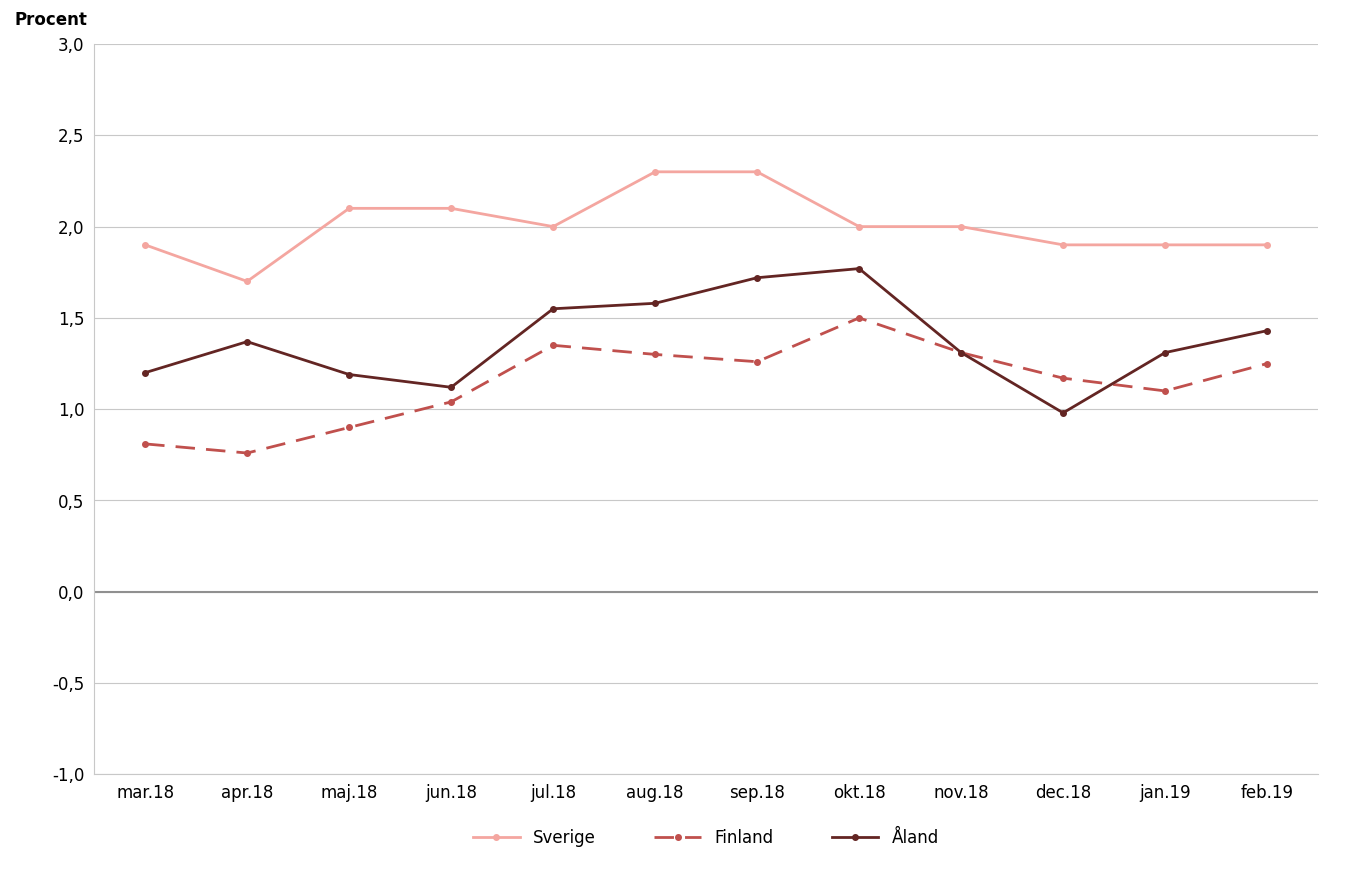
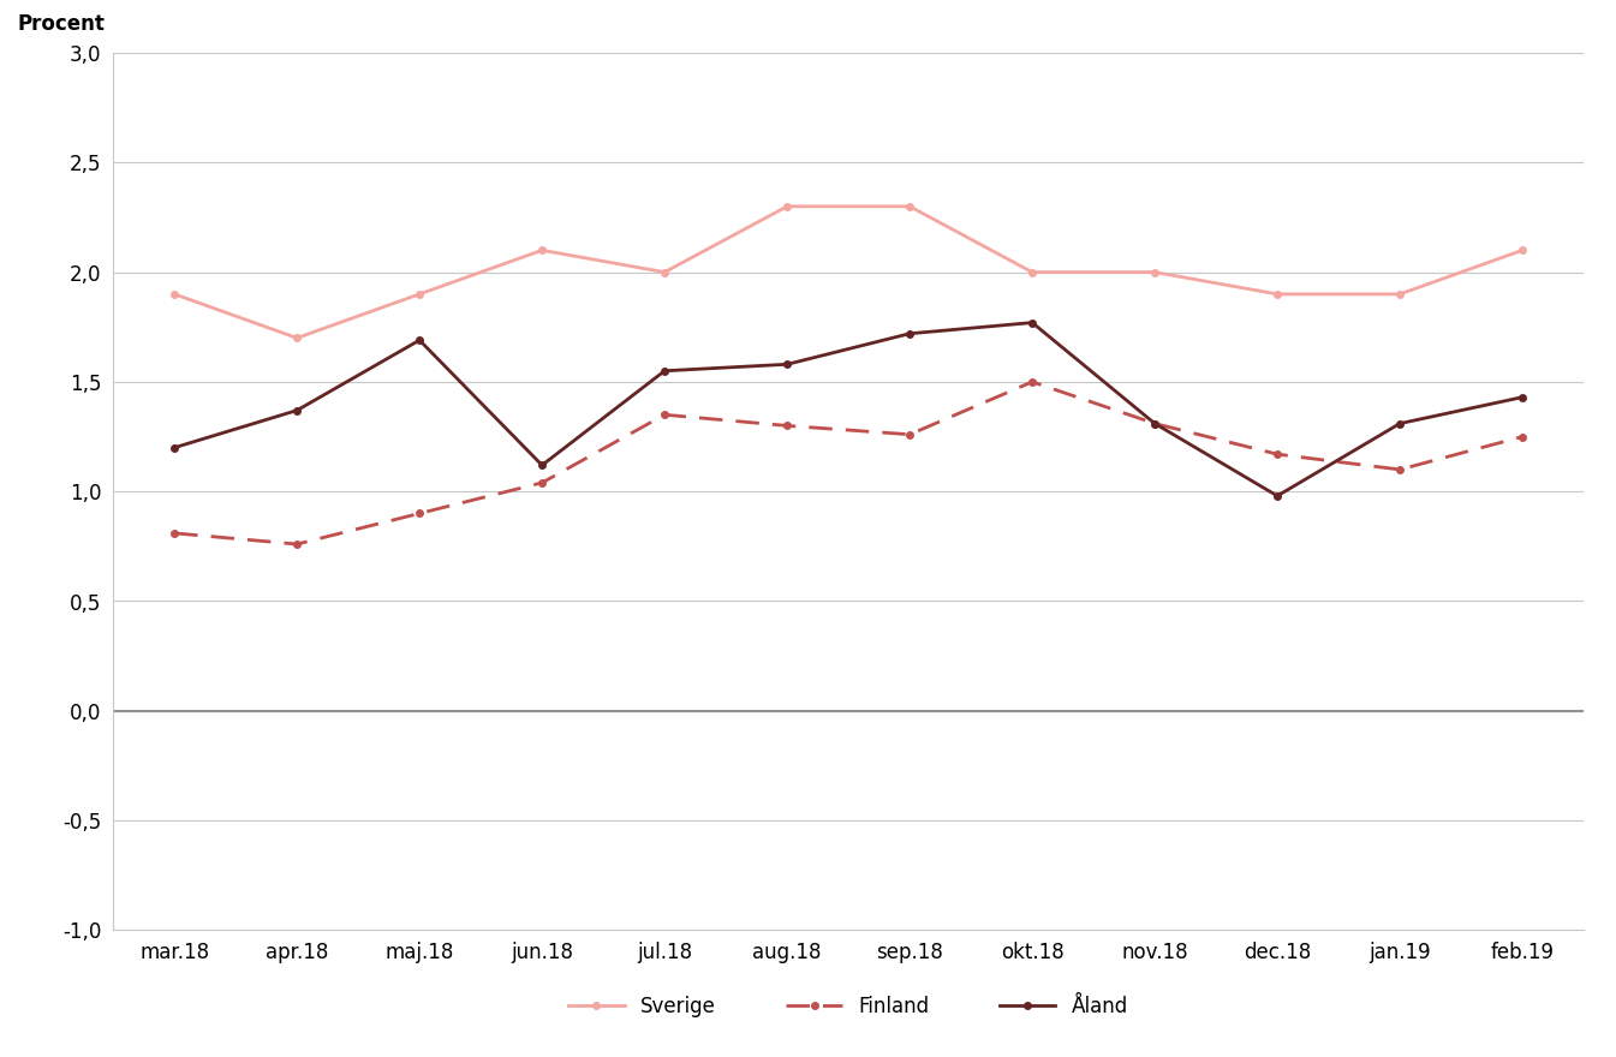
Sverige/maj.18: 2,1 -> 1,9
Åland/maj.18: 1,19 -> 1,69
Sverige/feb.19: 1,9 -> 2,1
